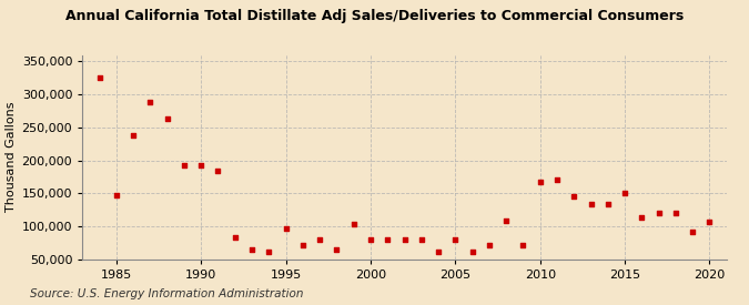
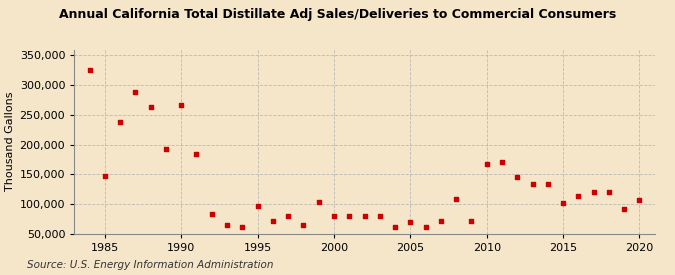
1990: 192,000 -> 266,000
2005: 80,000 -> 70,000
2015: 151,000 -> 102,000
